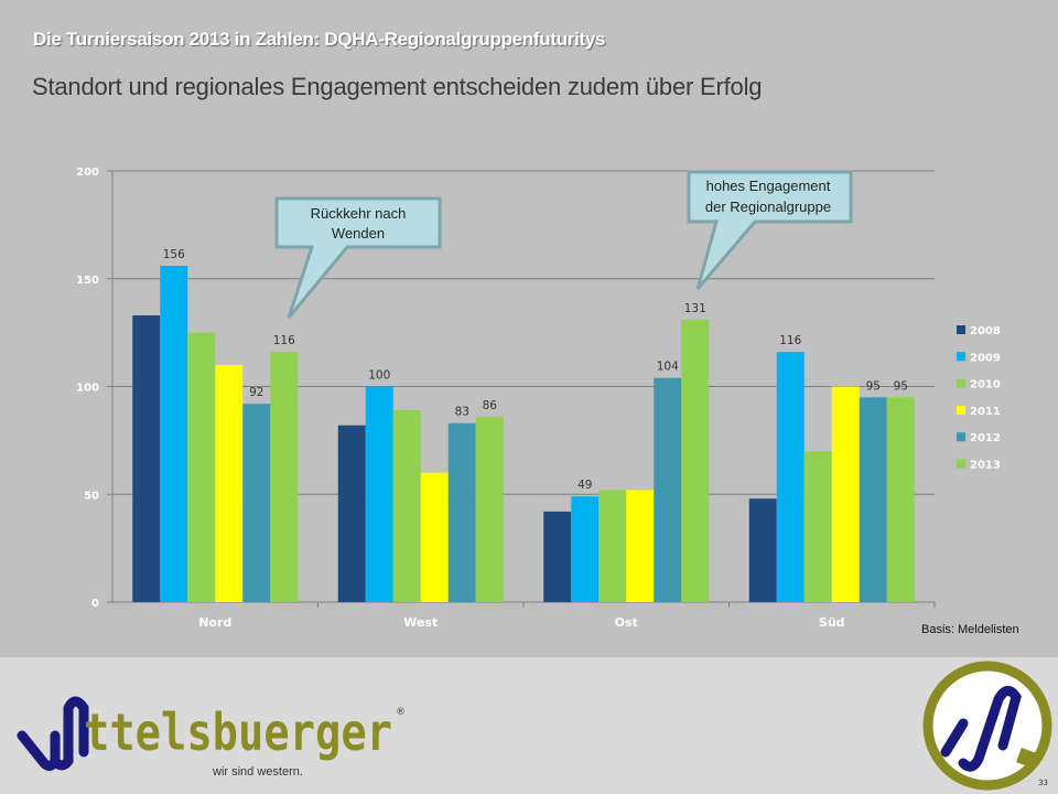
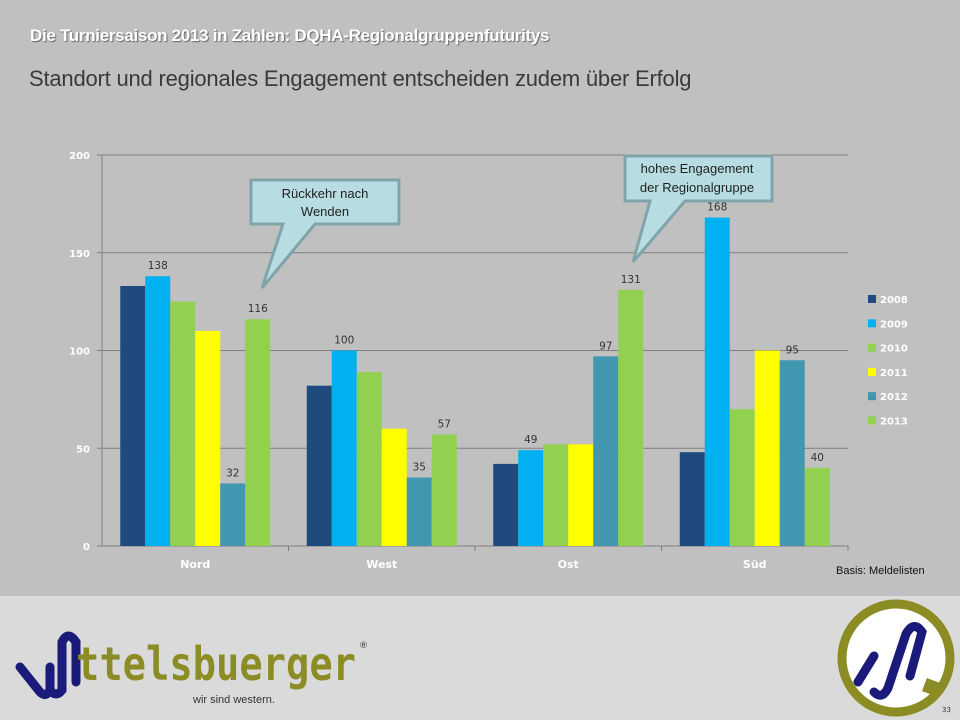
2009/Nord: 156 -> 138
2012/Nord: 92 -> 32
2012/West: 83 -> 35
2013/West: 86 -> 57
2012/Ost: 104 -> 97
2009/Süd: 116 -> 168
2013/Süd: 95 -> 40
